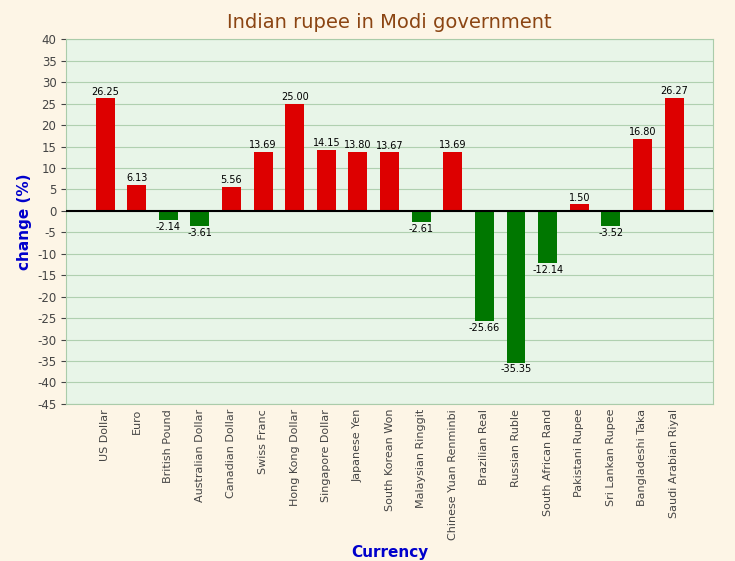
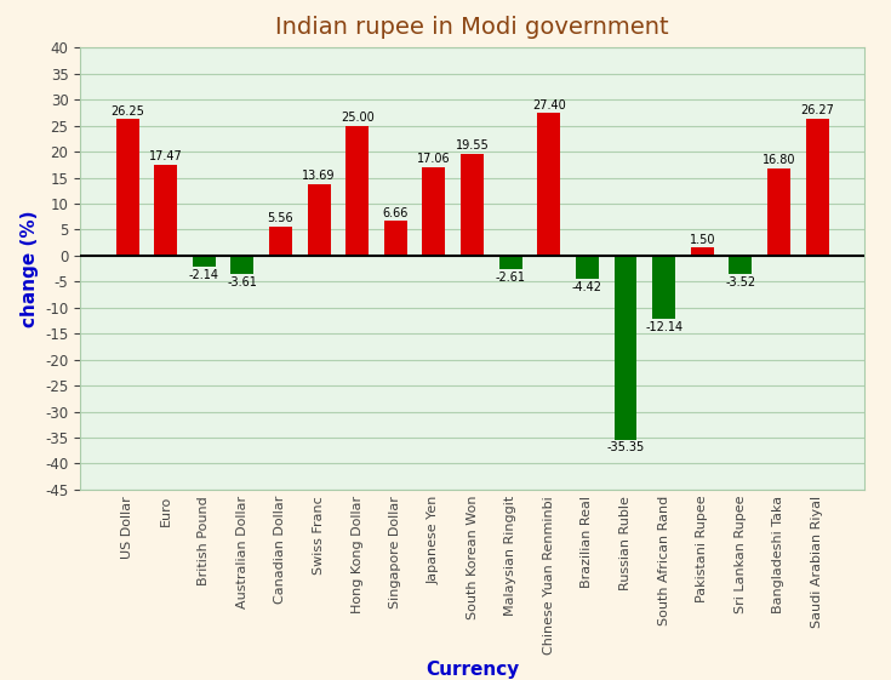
Euro: 6.13 -> 17.47
Singapore Dollar: 14.15 -> 6.66
Japanese Yen: 13.80 -> 17.06
South Korean Won: 13.67 -> 19.55
Chinese Yuan Renminbi: 13.69 -> 27.40
Brazilian Real: -25.66 -> -4.42
